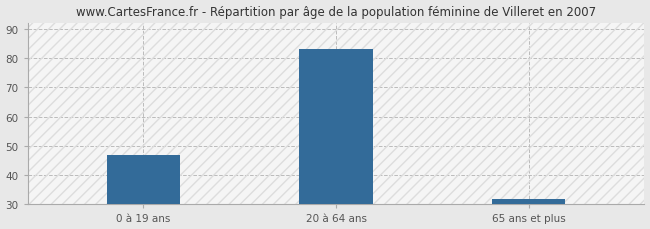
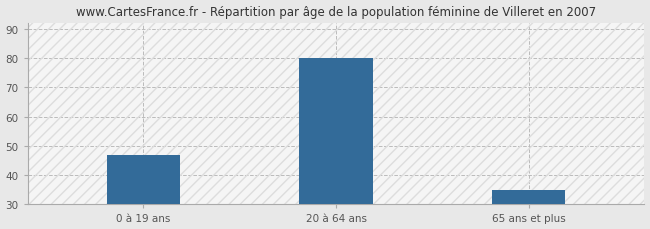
20 à 64 ans: 83 -> 80
65 ans et plus: 32 -> 35
